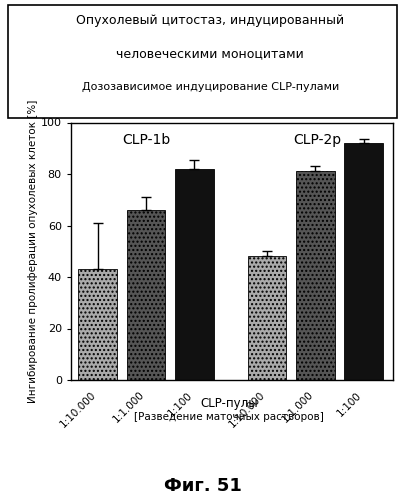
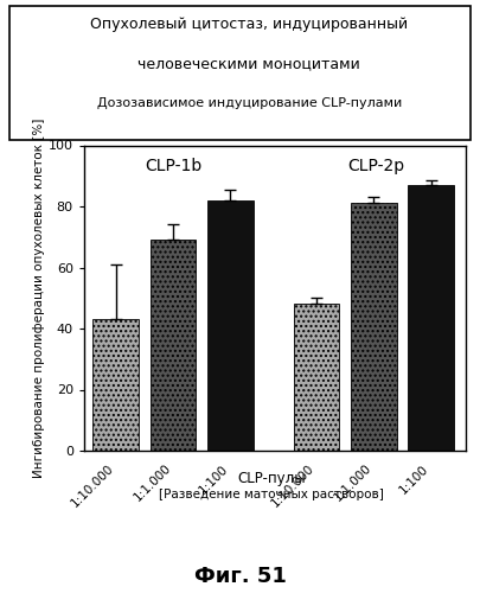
1:1.000: 66 -> 69
1:100: 92 -> 87
